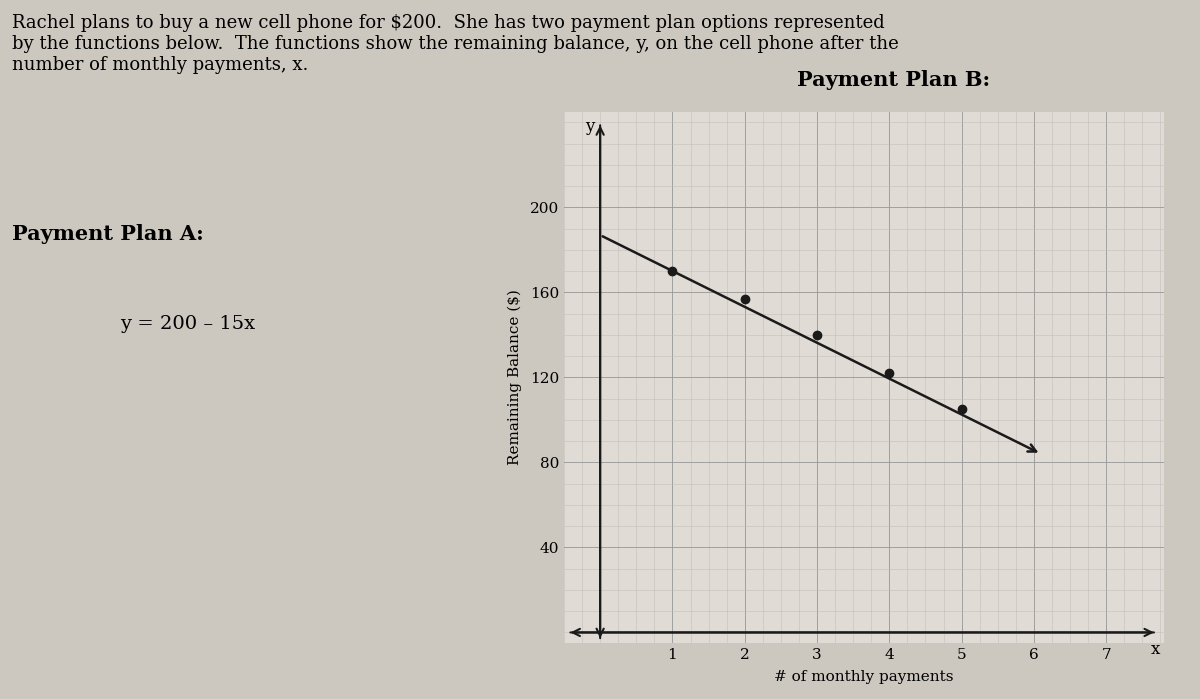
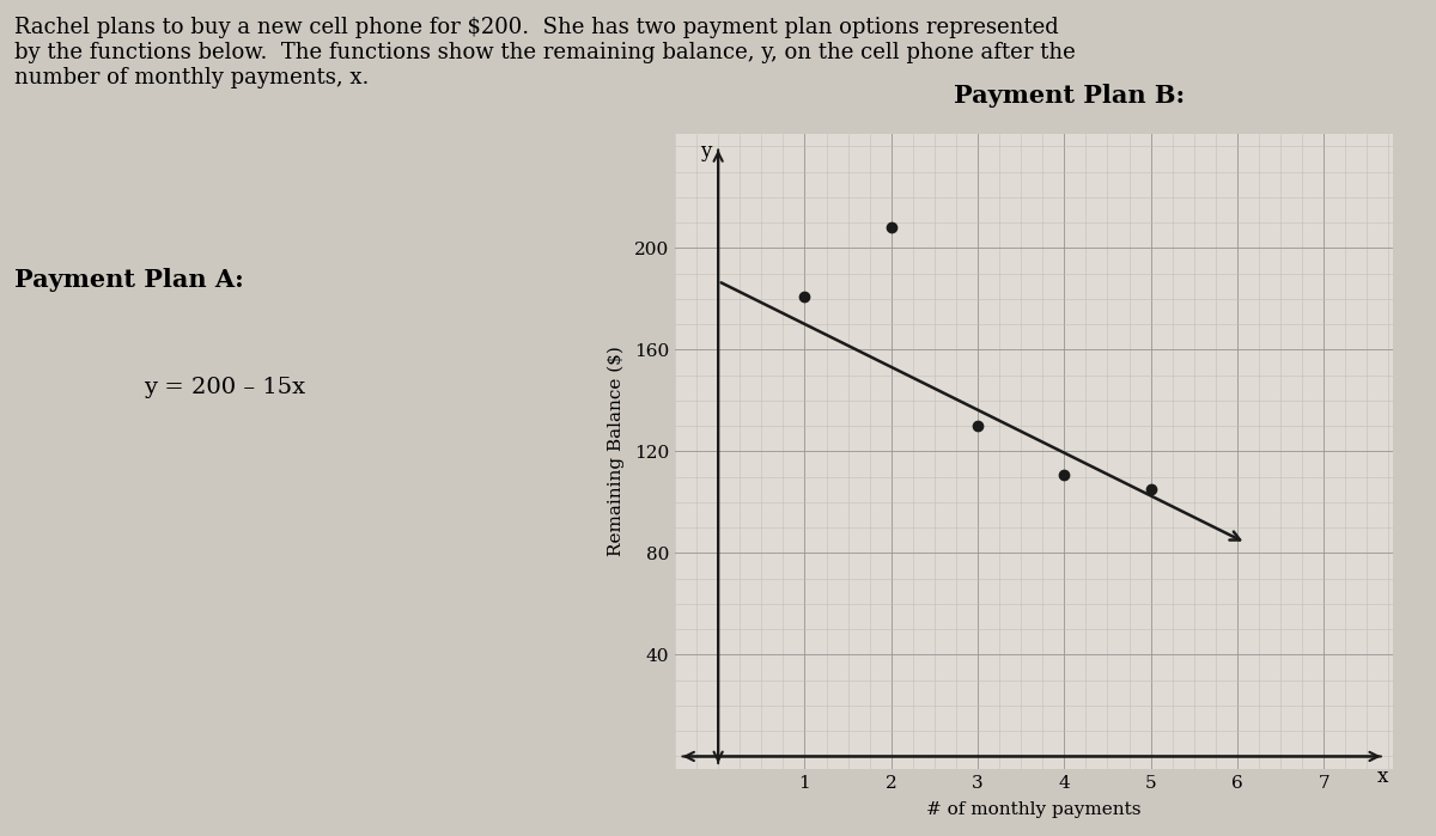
1: 170 -> 181
2: 157 -> 208
3: 140 -> 130
4: 122 -> 111
